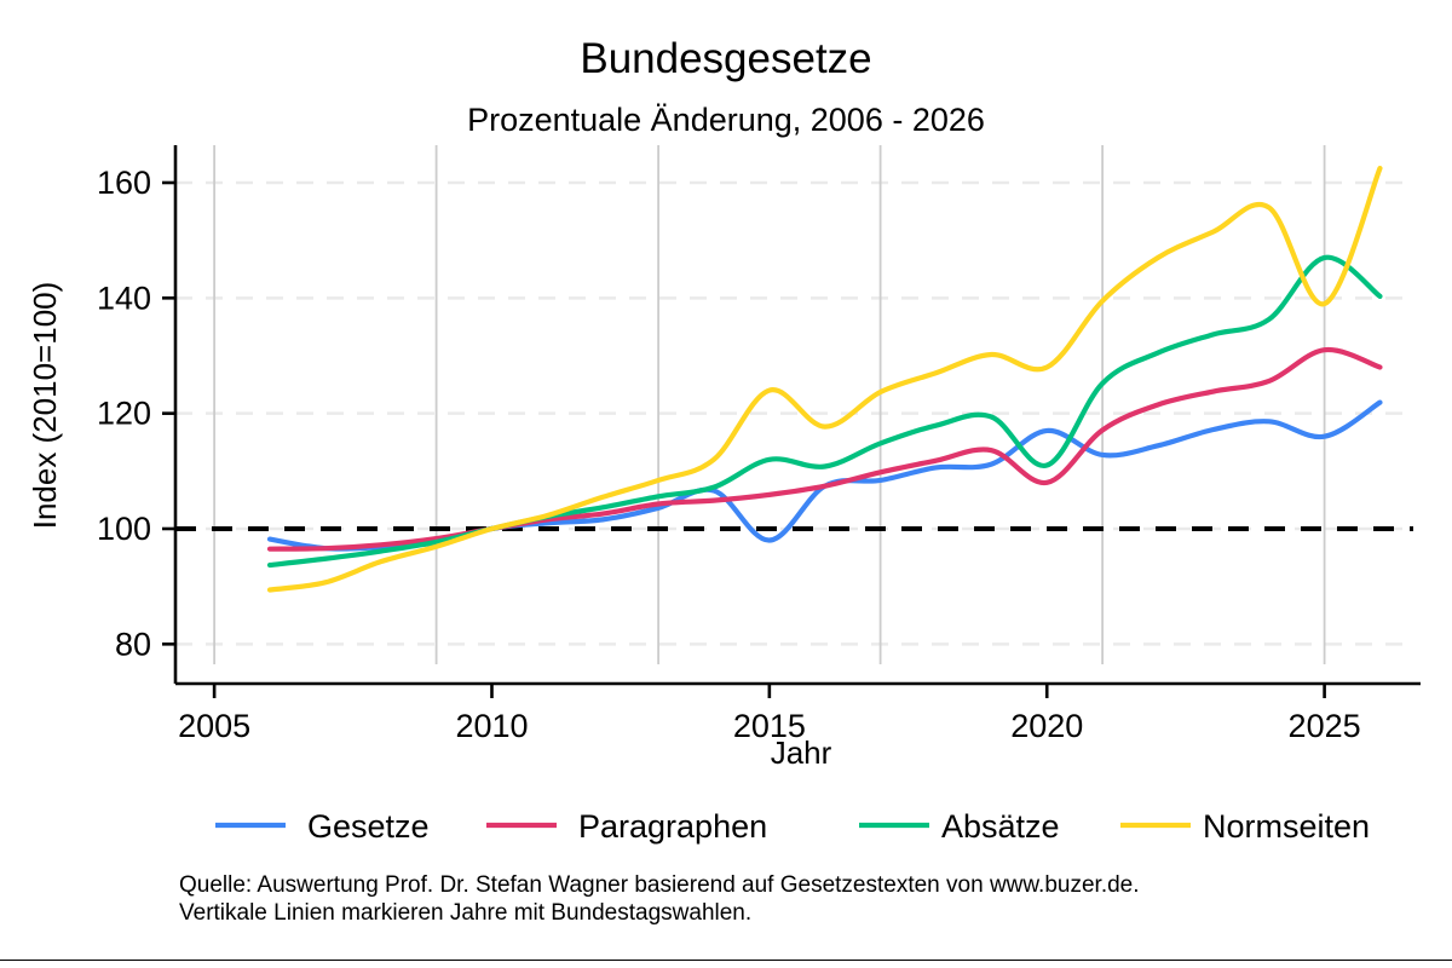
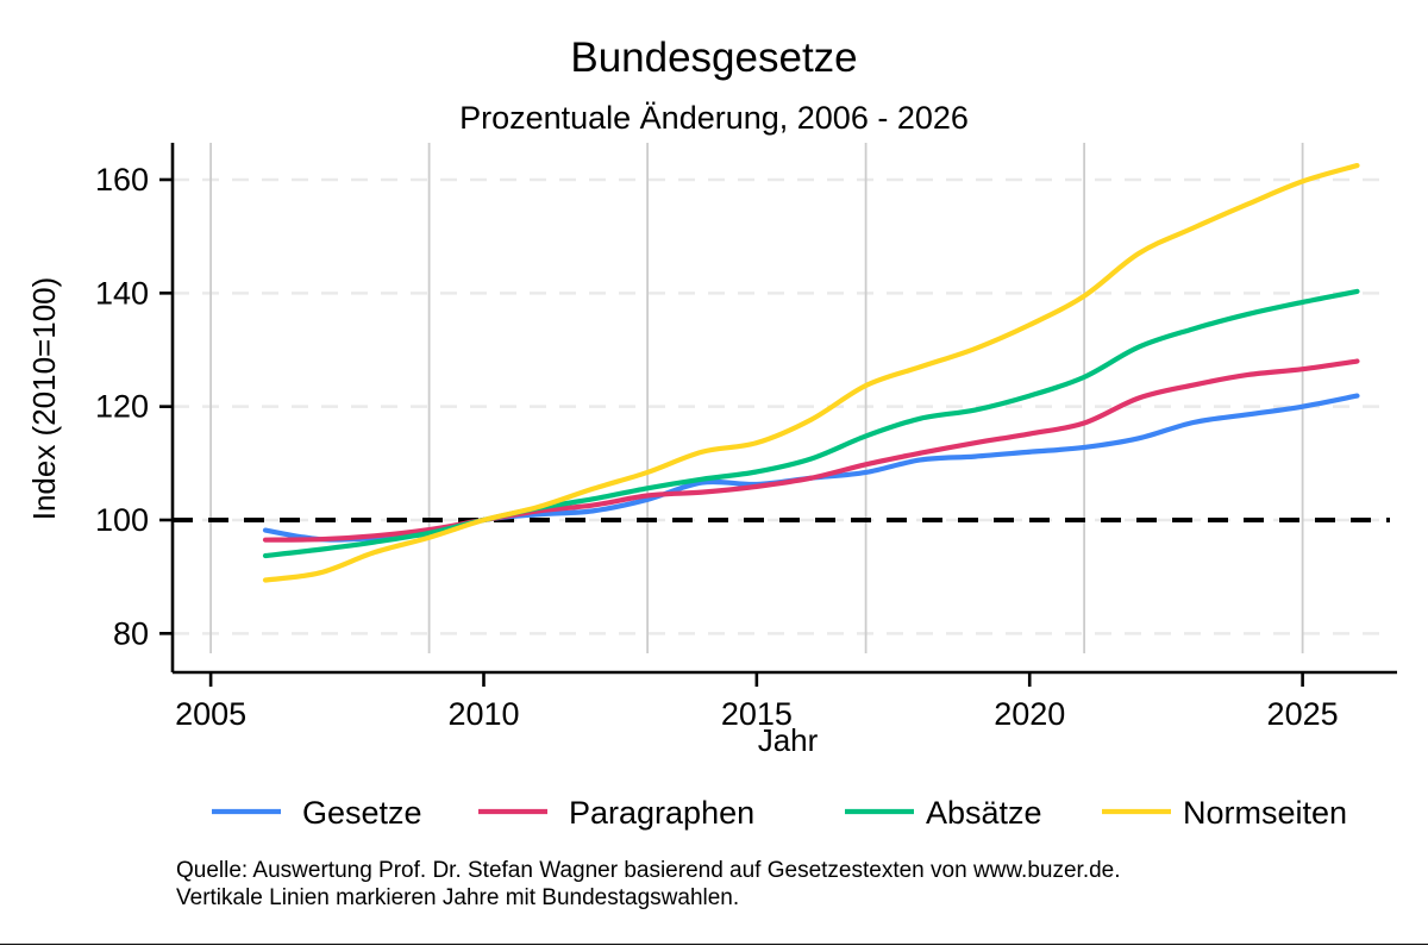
Gesetze/2015: 98 -> 106
Absätze/2015: 112 -> 108
Normseiten/2015: 124 -> 114
Gesetze/2020: 117 -> 112
Paragraphen/2020: 108 -> 115
Absätze/2020: 111 -> 122
Normseiten/2020: 128 -> 134
Gesetze/2025: 116 -> 120
Paragraphen/2025: 131 -> 127
Absätze/2025: 147 -> 138
Normseiten/2025: 139 -> 160
